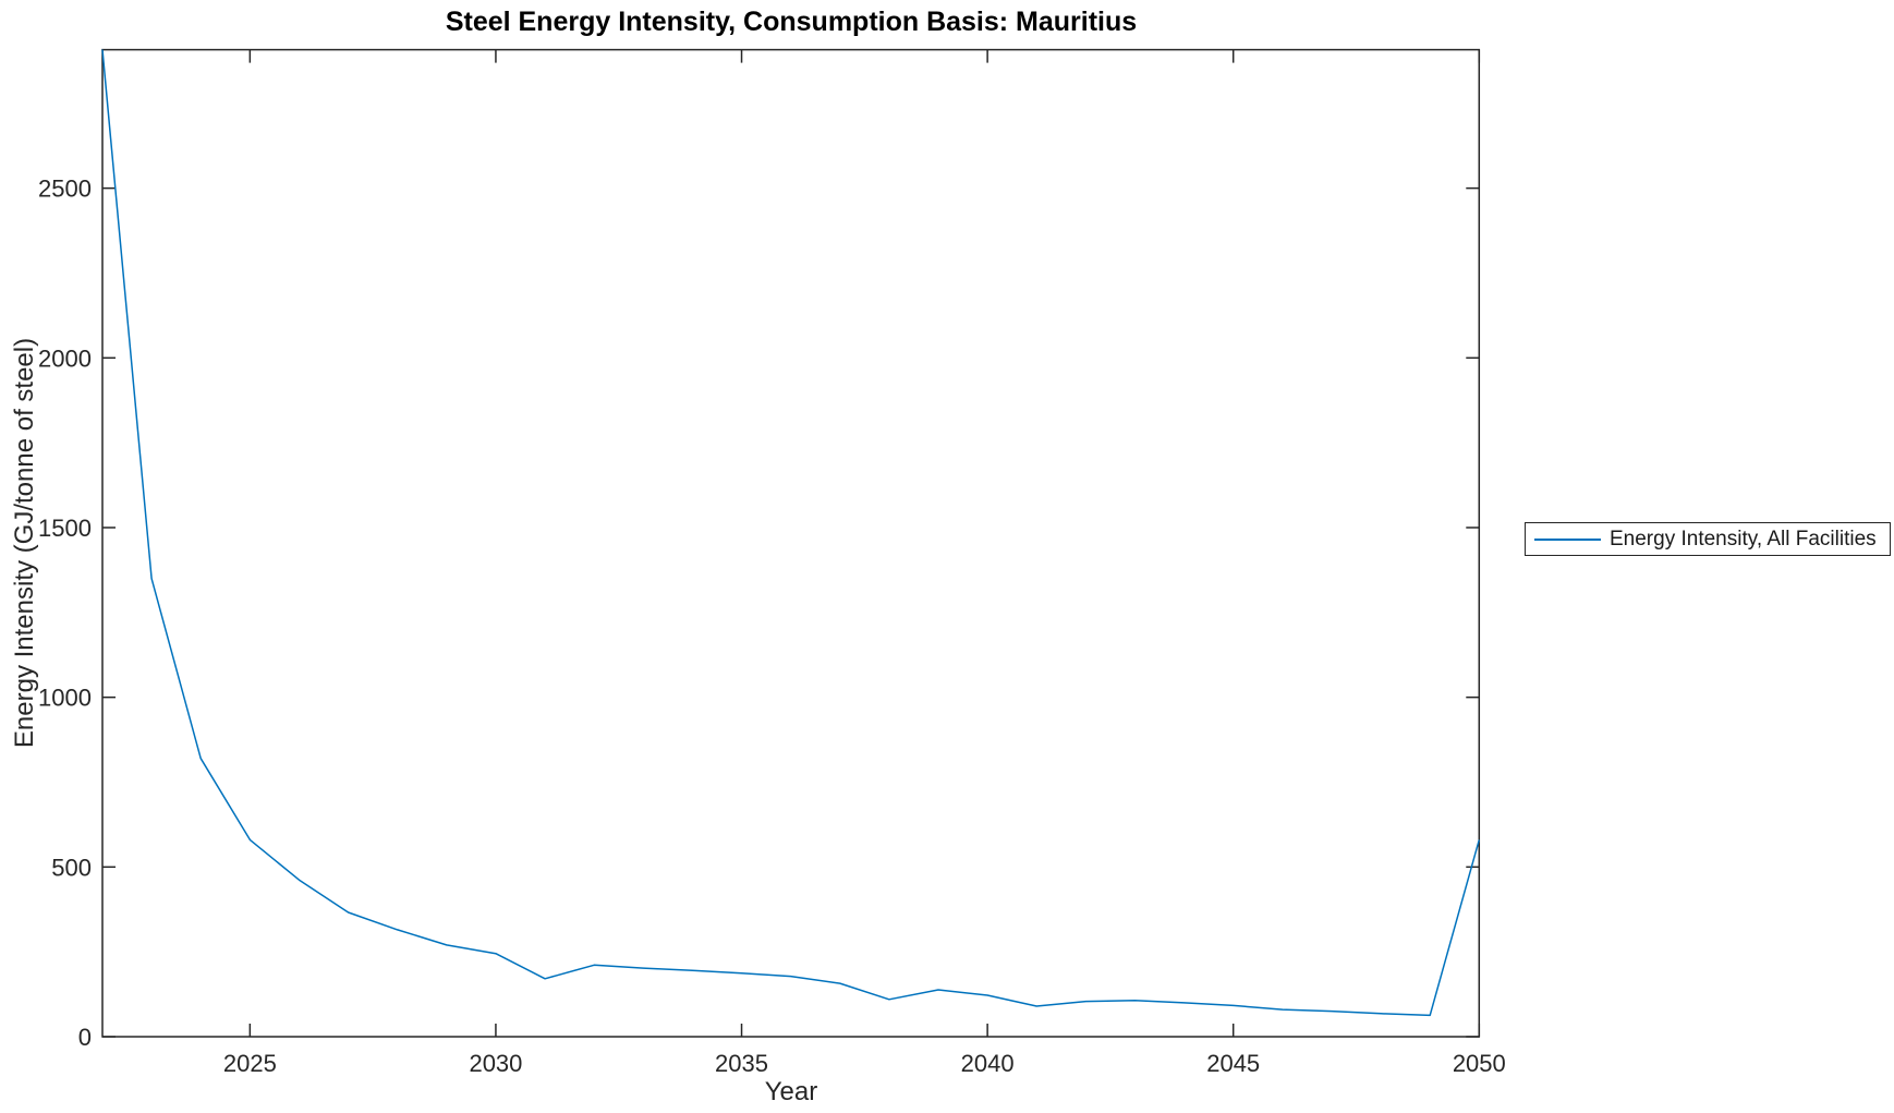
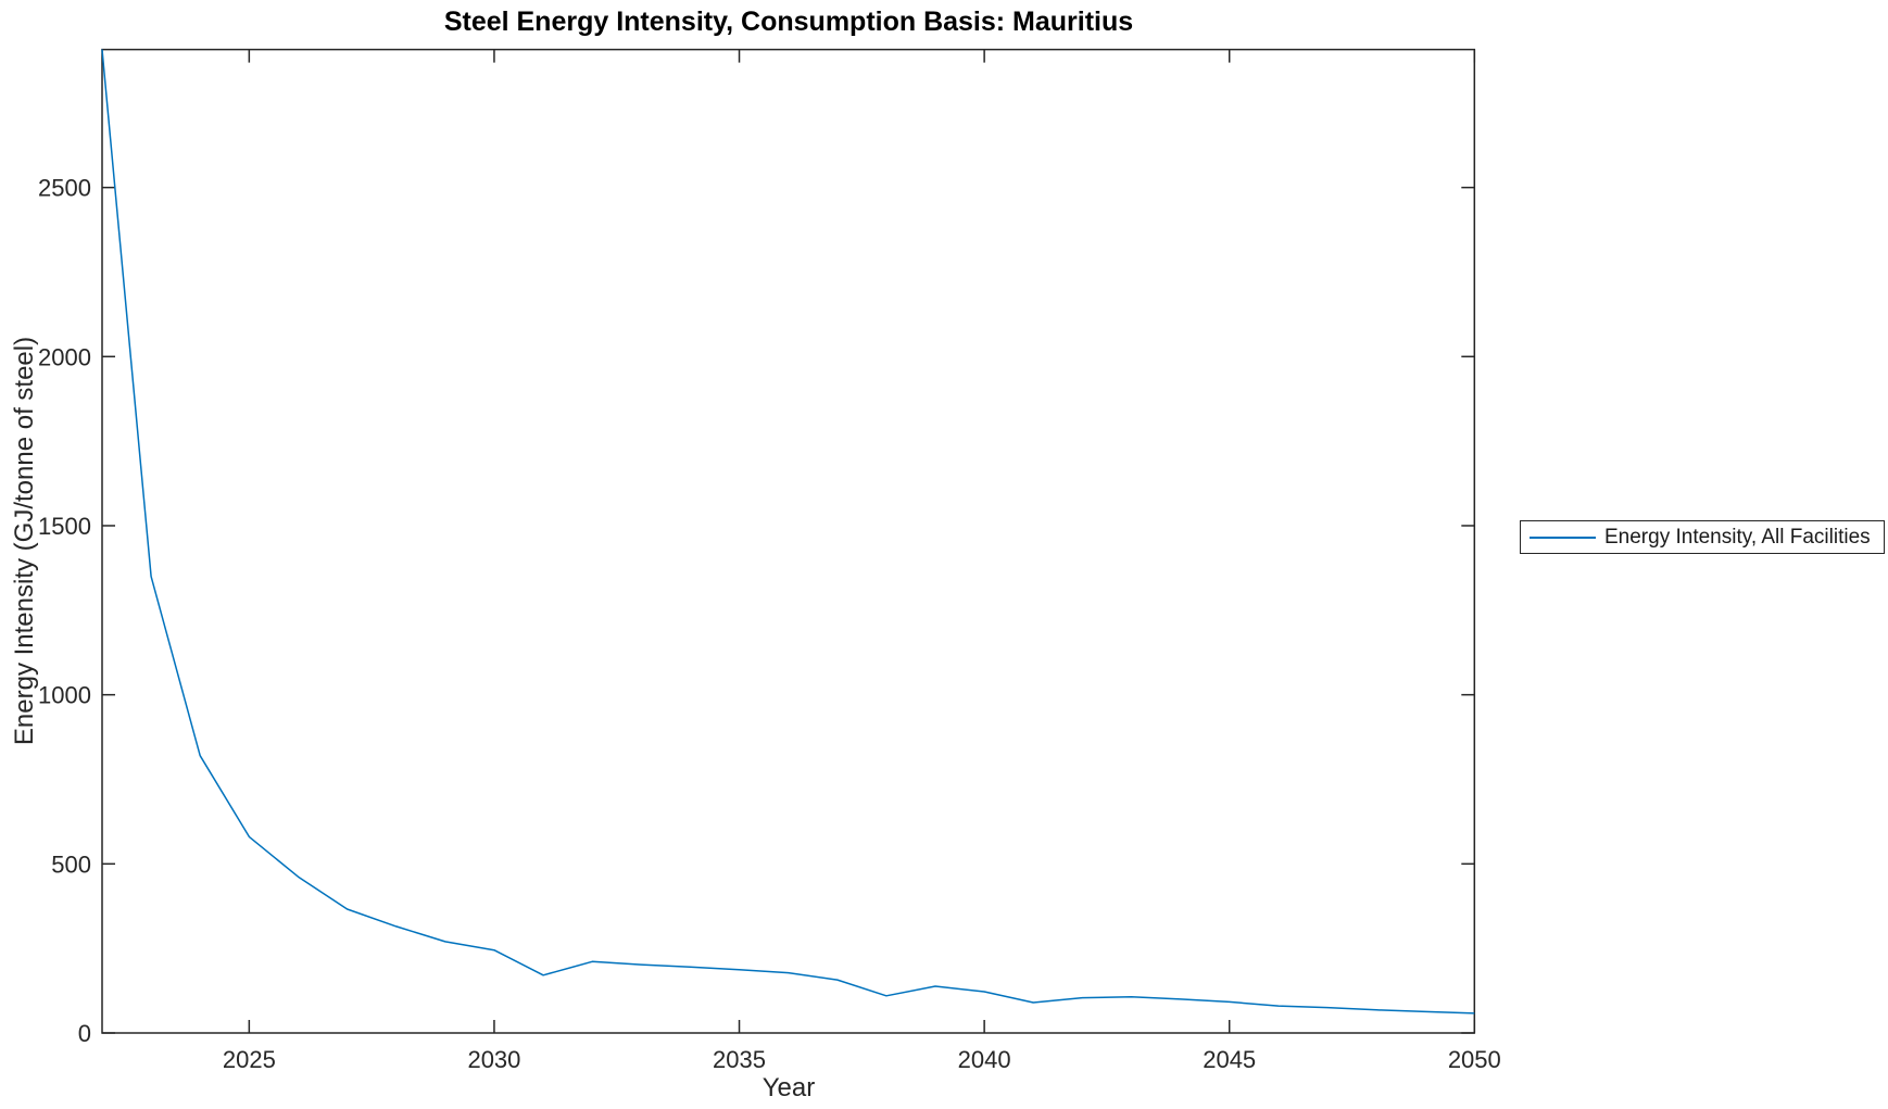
2050: 580 -> 60
